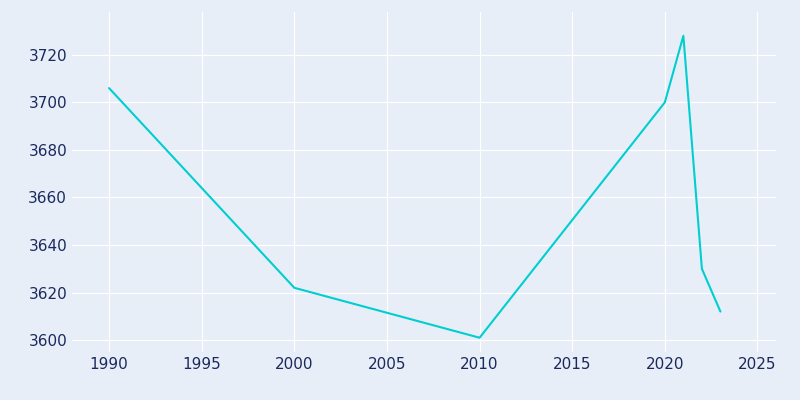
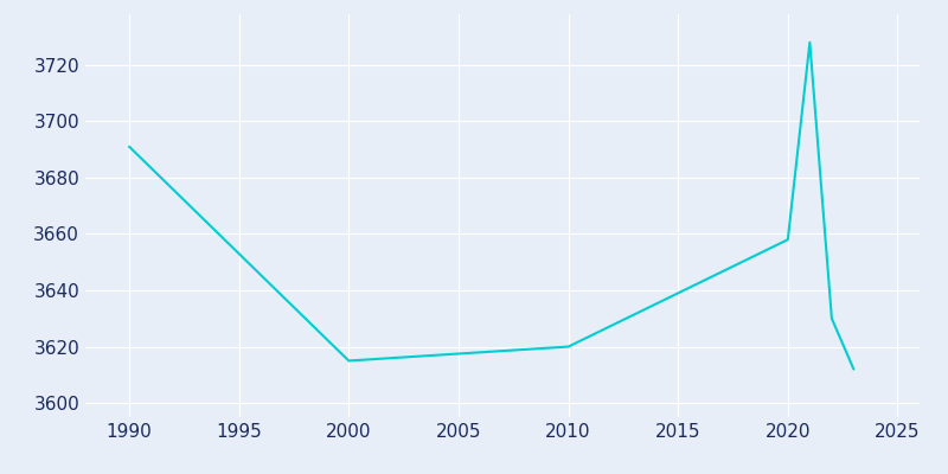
1990: 3706 -> 3691
2000: 3622 -> 3615
2010: 3601 -> 3620
2020: 3700 -> 3658
